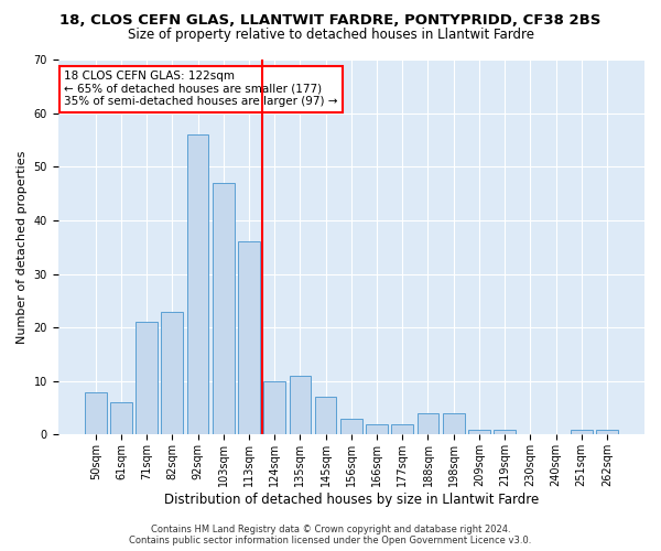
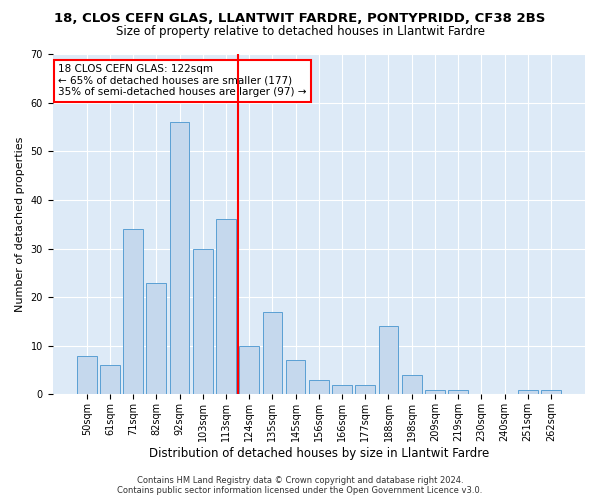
71sqm: 21 -> 34
103sqm: 47 -> 30
135sqm: 11 -> 17
188sqm: 4 -> 14
